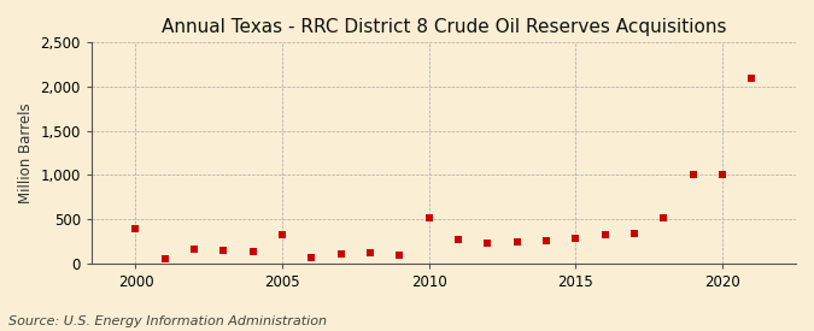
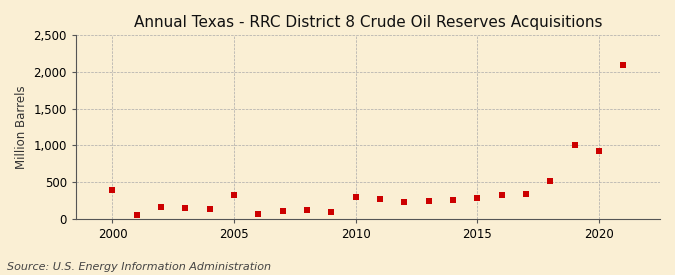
2010: 520 -> 300
2020: 1,000 -> 920
